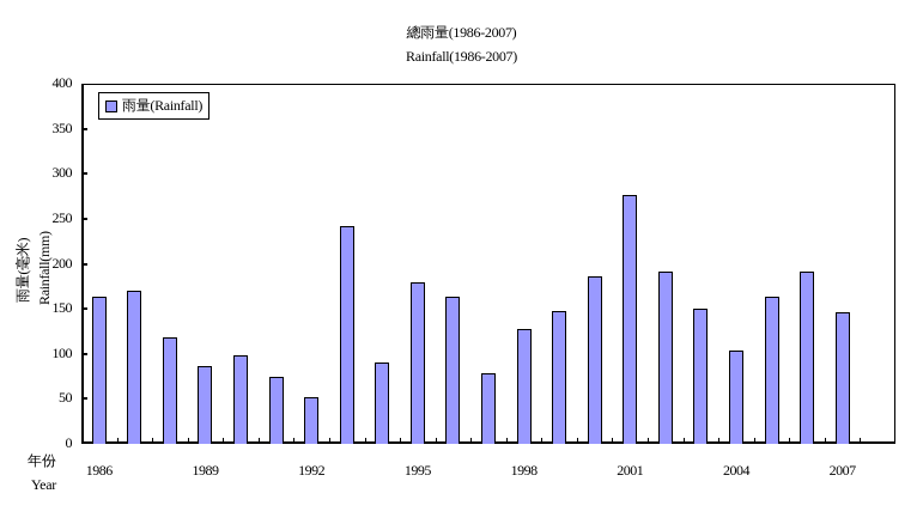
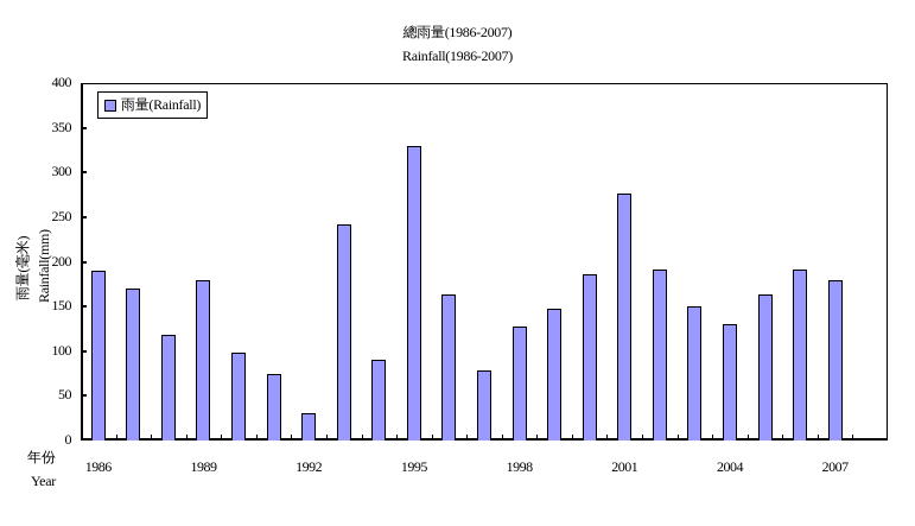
1986: 160 -> 190
1989: 90 -> 180
1992: 50 -> 30
1995: 180 -> 330
2004: 100 -> 130
2007: 150 -> 180
